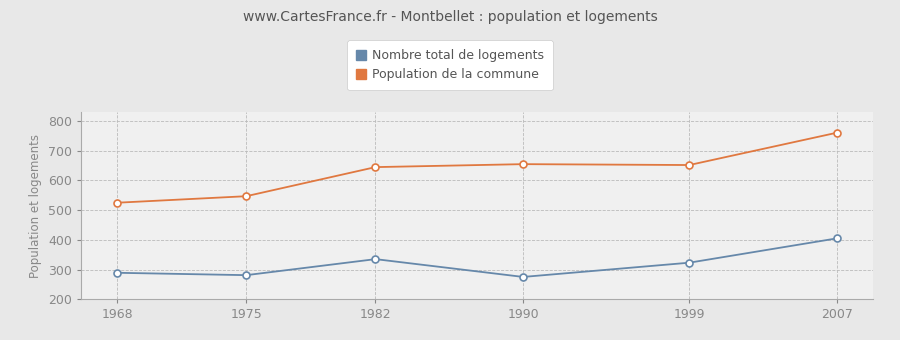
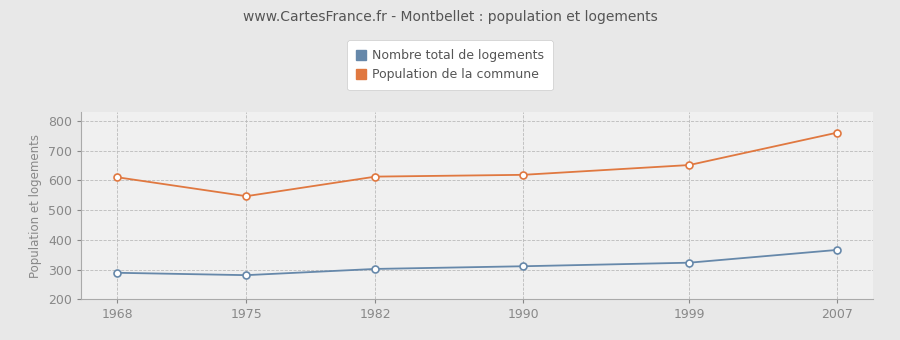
Population de la commune/1968: 525 -> 611
Nombre total de logements/1982: 335 -> 302
Population de la commune/1982: 645 -> 613
Nombre total de logements/1990: 275 -> 311
Population de la commune/1990: 655 -> 619
Nombre total de logements/2007: 405 -> 366
